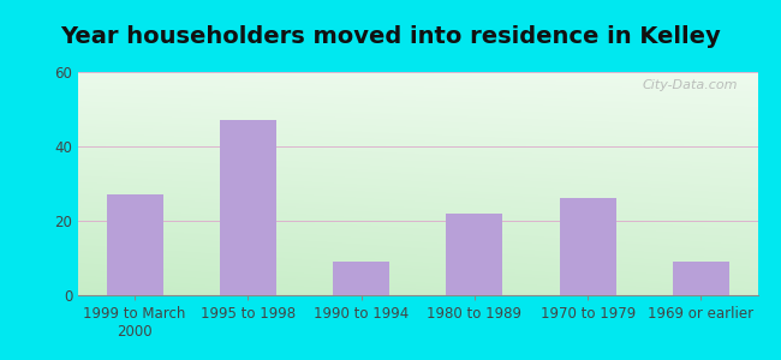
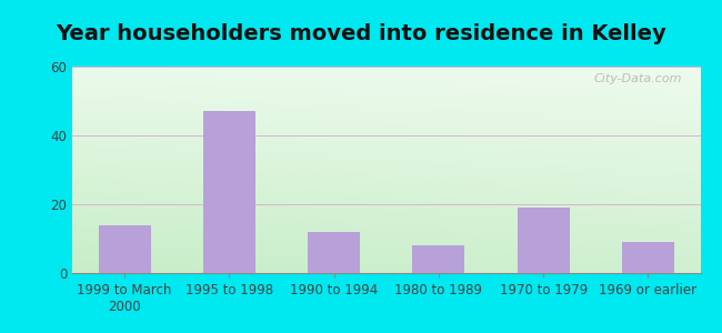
1999 to March 2000: 27 -> 14
1990 to 1994: 9 -> 12
1980 to 1989: 22 -> 8
1970 to 1979: 26 -> 19
